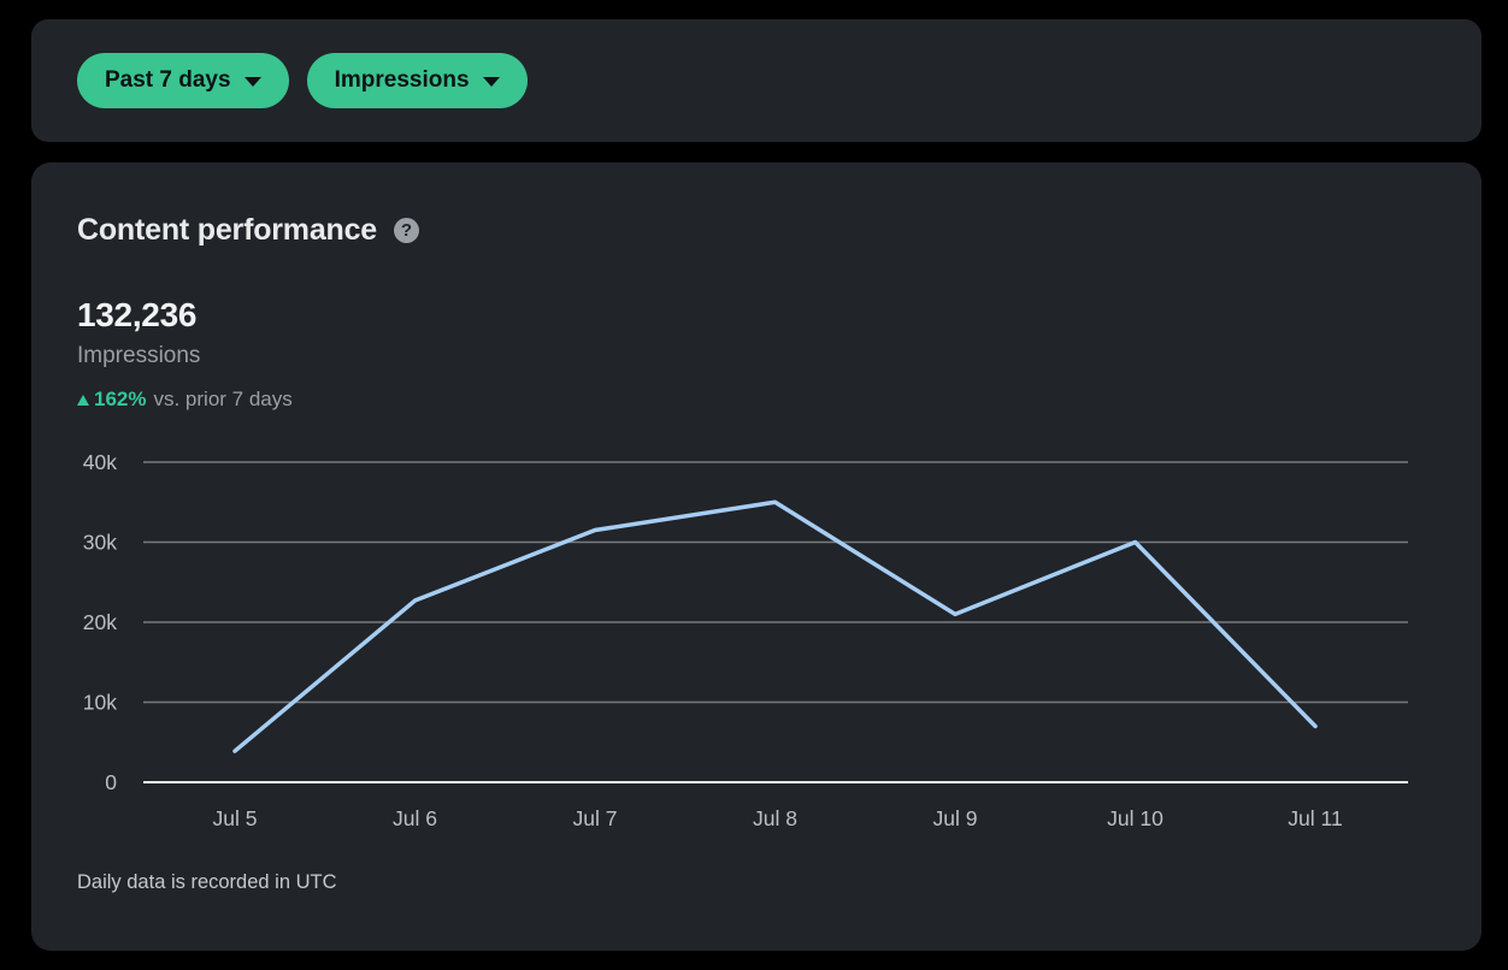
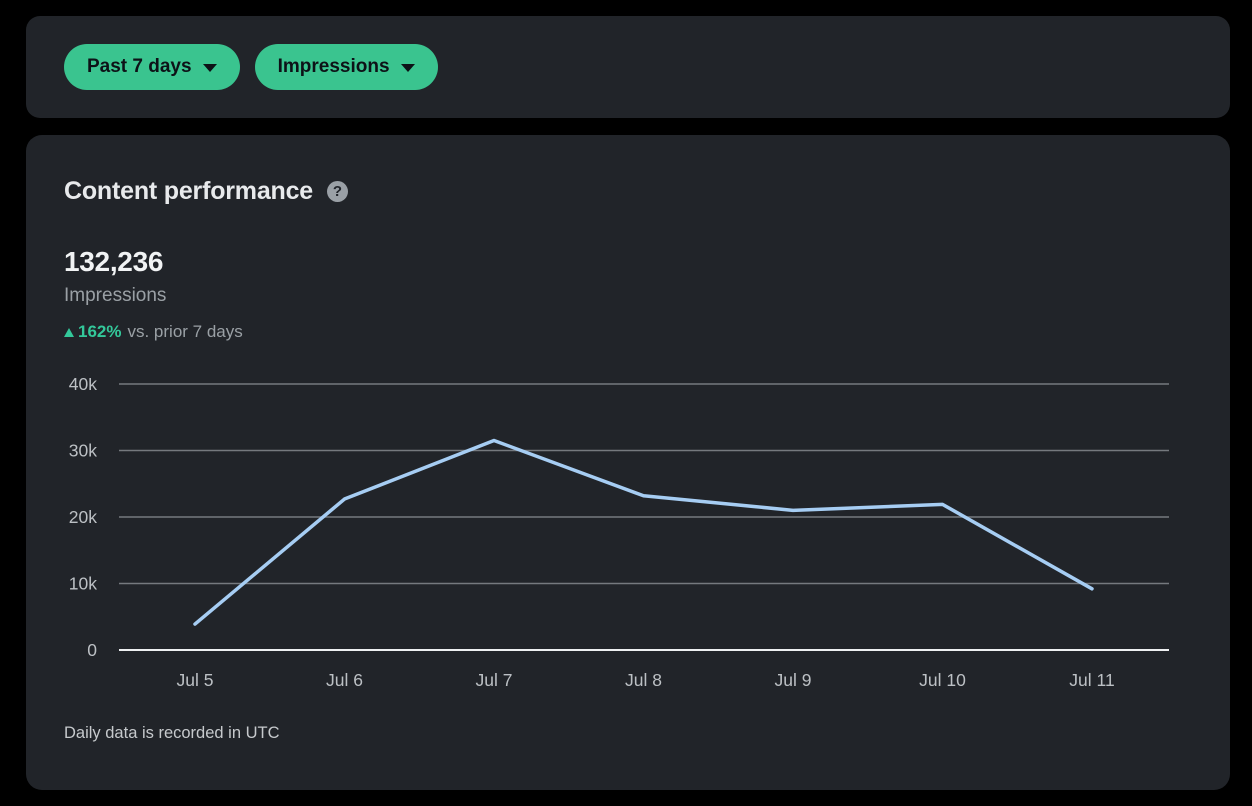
Jul 8: 35k -> 23k
Jul 10: 30k -> 22k
Jul 11: 7k -> 9k
